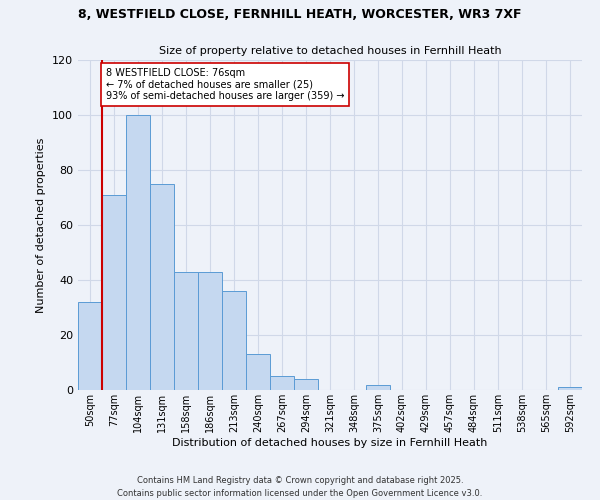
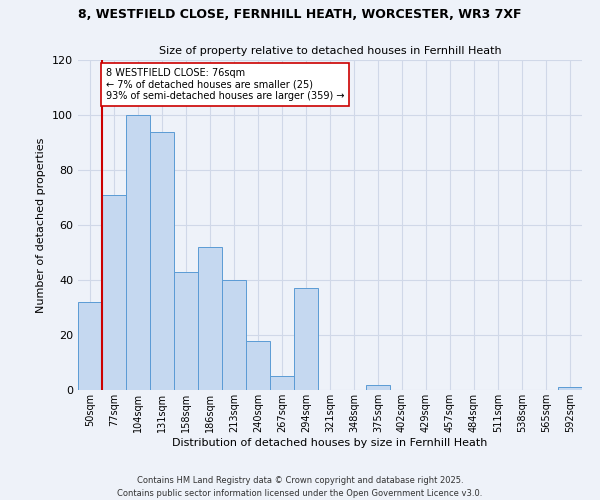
131sqm: 75 -> 94
186sqm: 43 -> 52
213sqm: 36 -> 40
240sqm: 13 -> 18
294sqm: 4 -> 37
